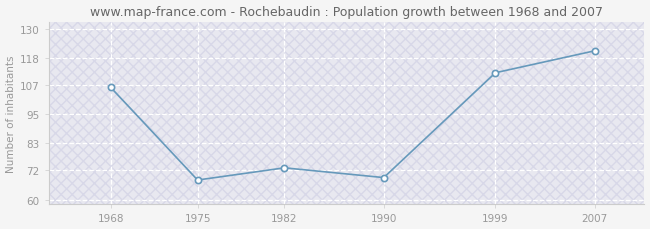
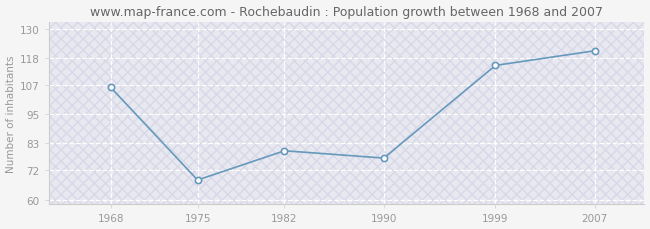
1982: 73 -> 80
1990: 69 -> 77
1999: 112 -> 115
